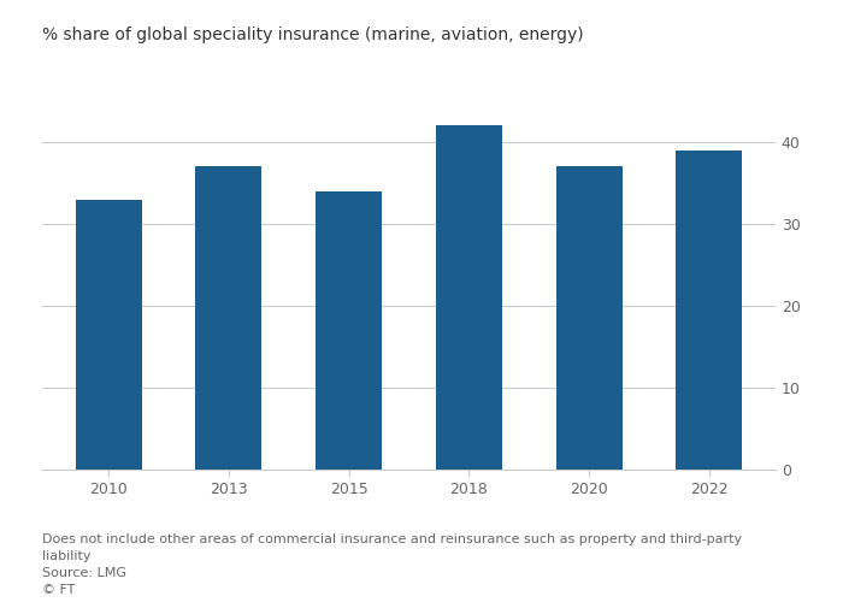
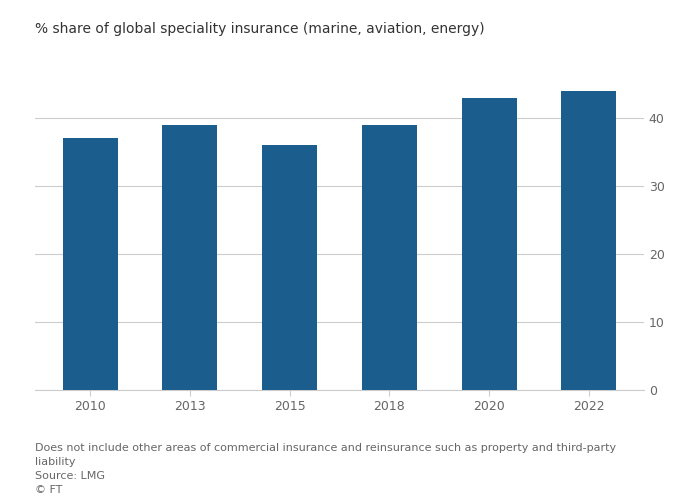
2010: 33 -> 37
2013: 37 -> 39
2015: 34 -> 36
2018: 42 -> 39
2020: 37 -> 43
2022: 39 -> 44
